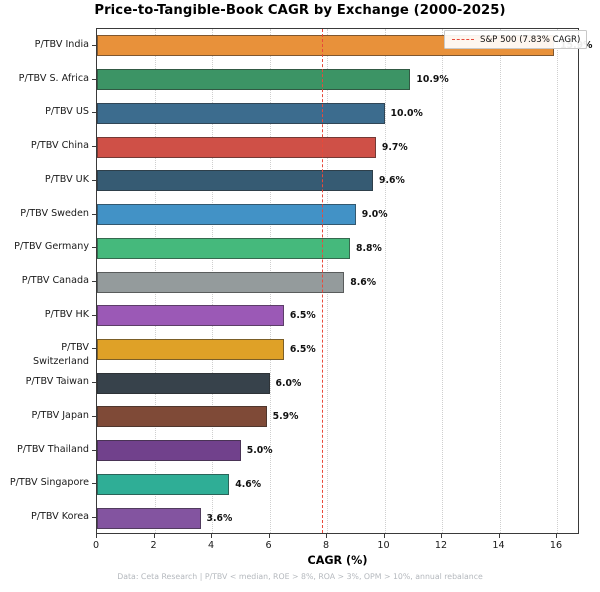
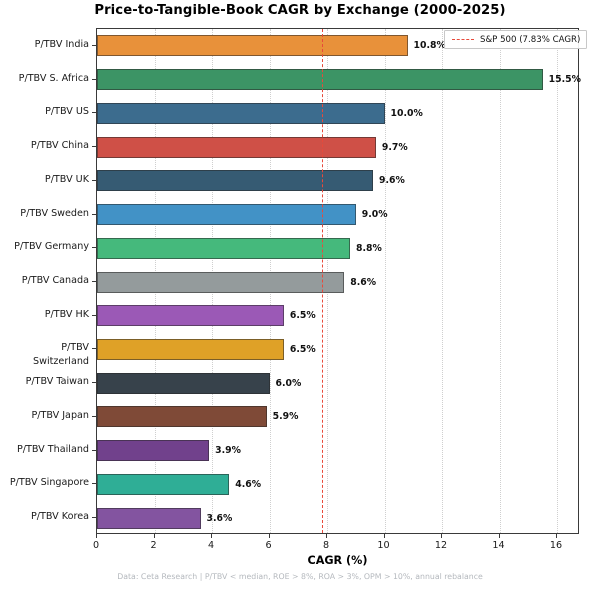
P/TBV India: 15.9% -> 10.8%
P/TBV S. Africa: 10.9% -> 15.5%
P/TBV Thailand: 5.0% -> 3.9%
